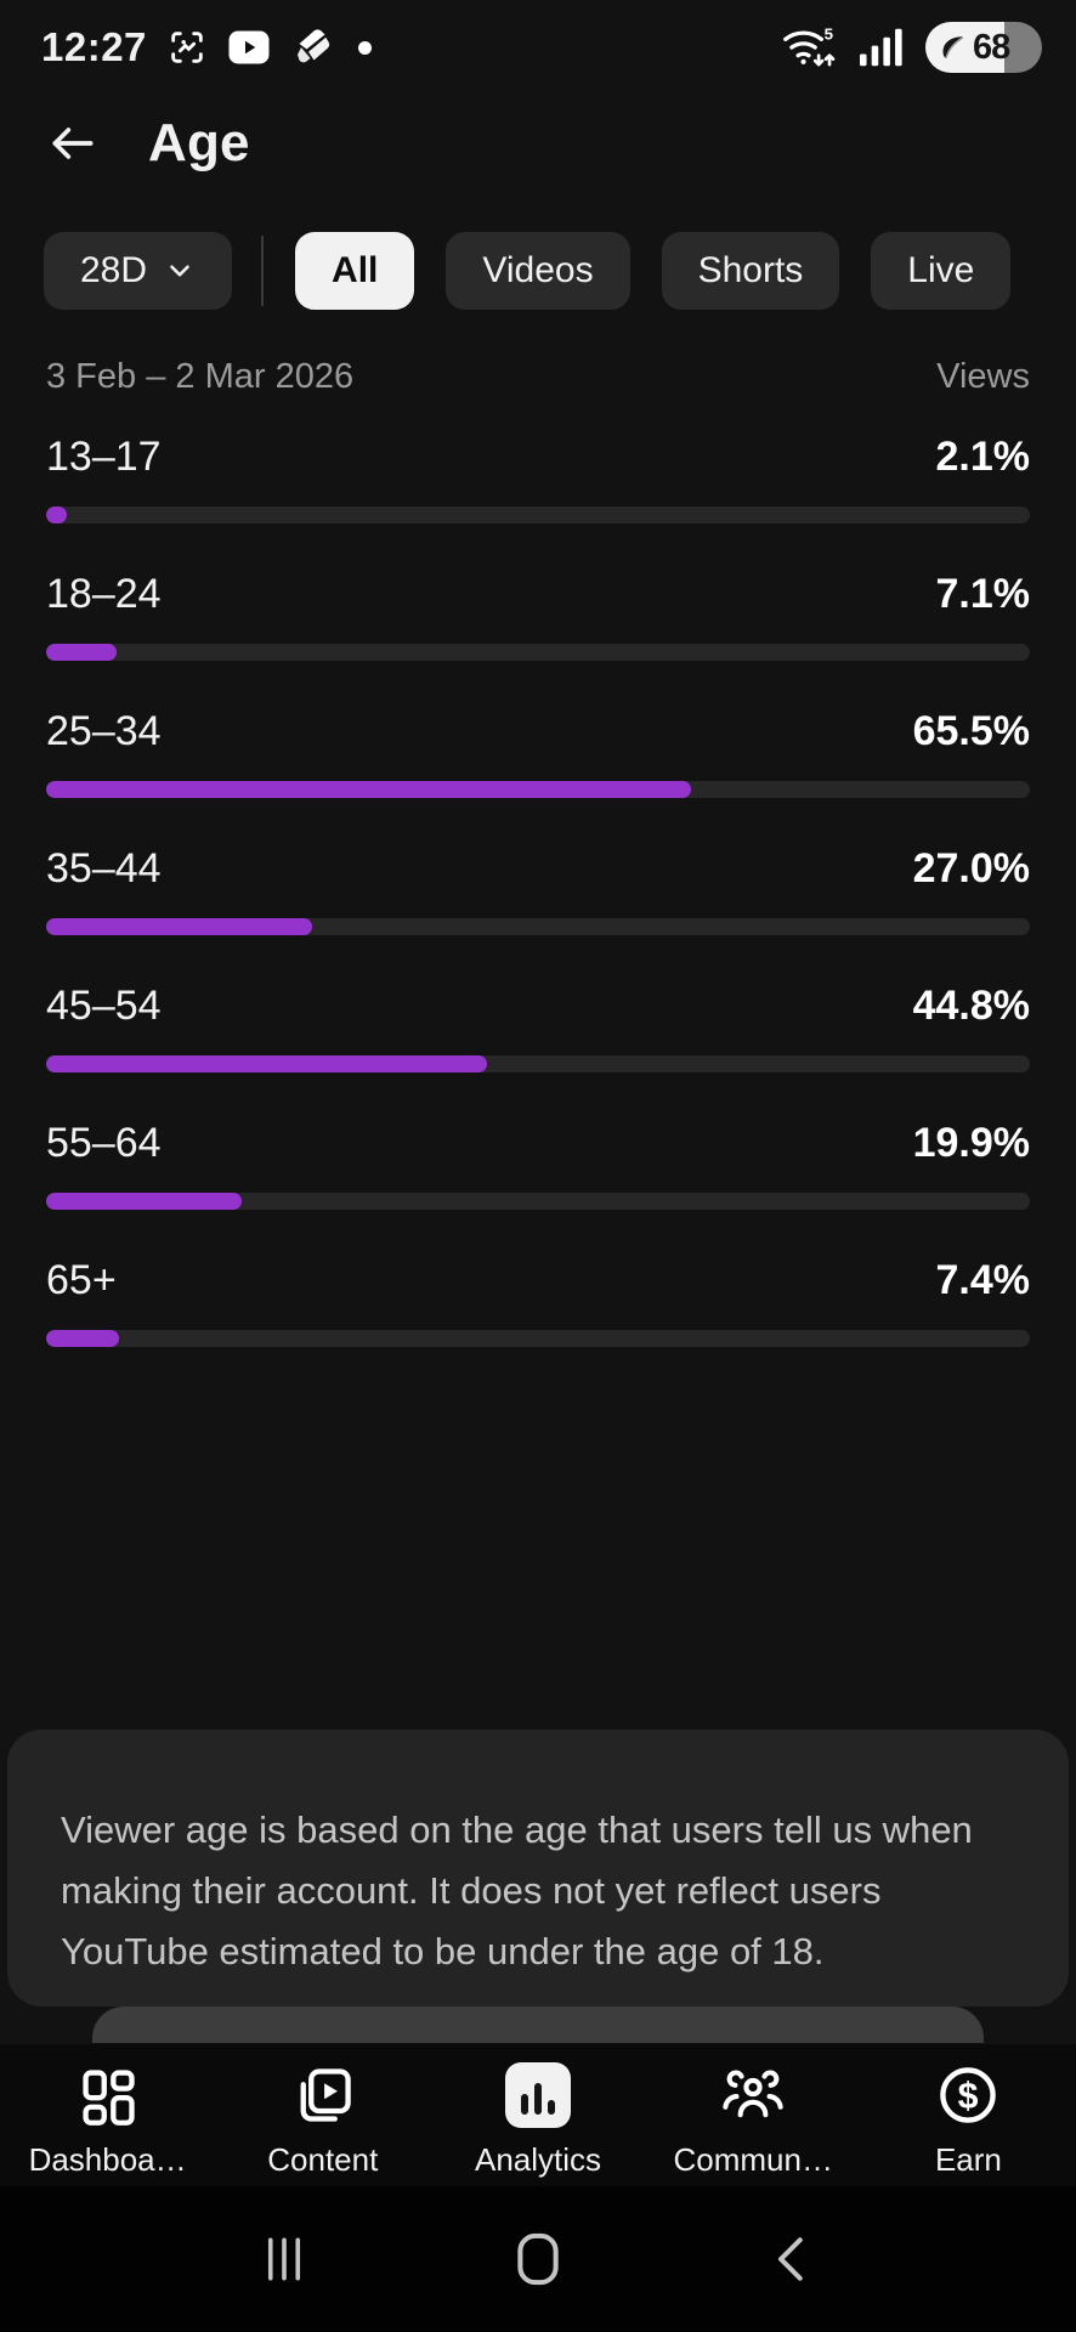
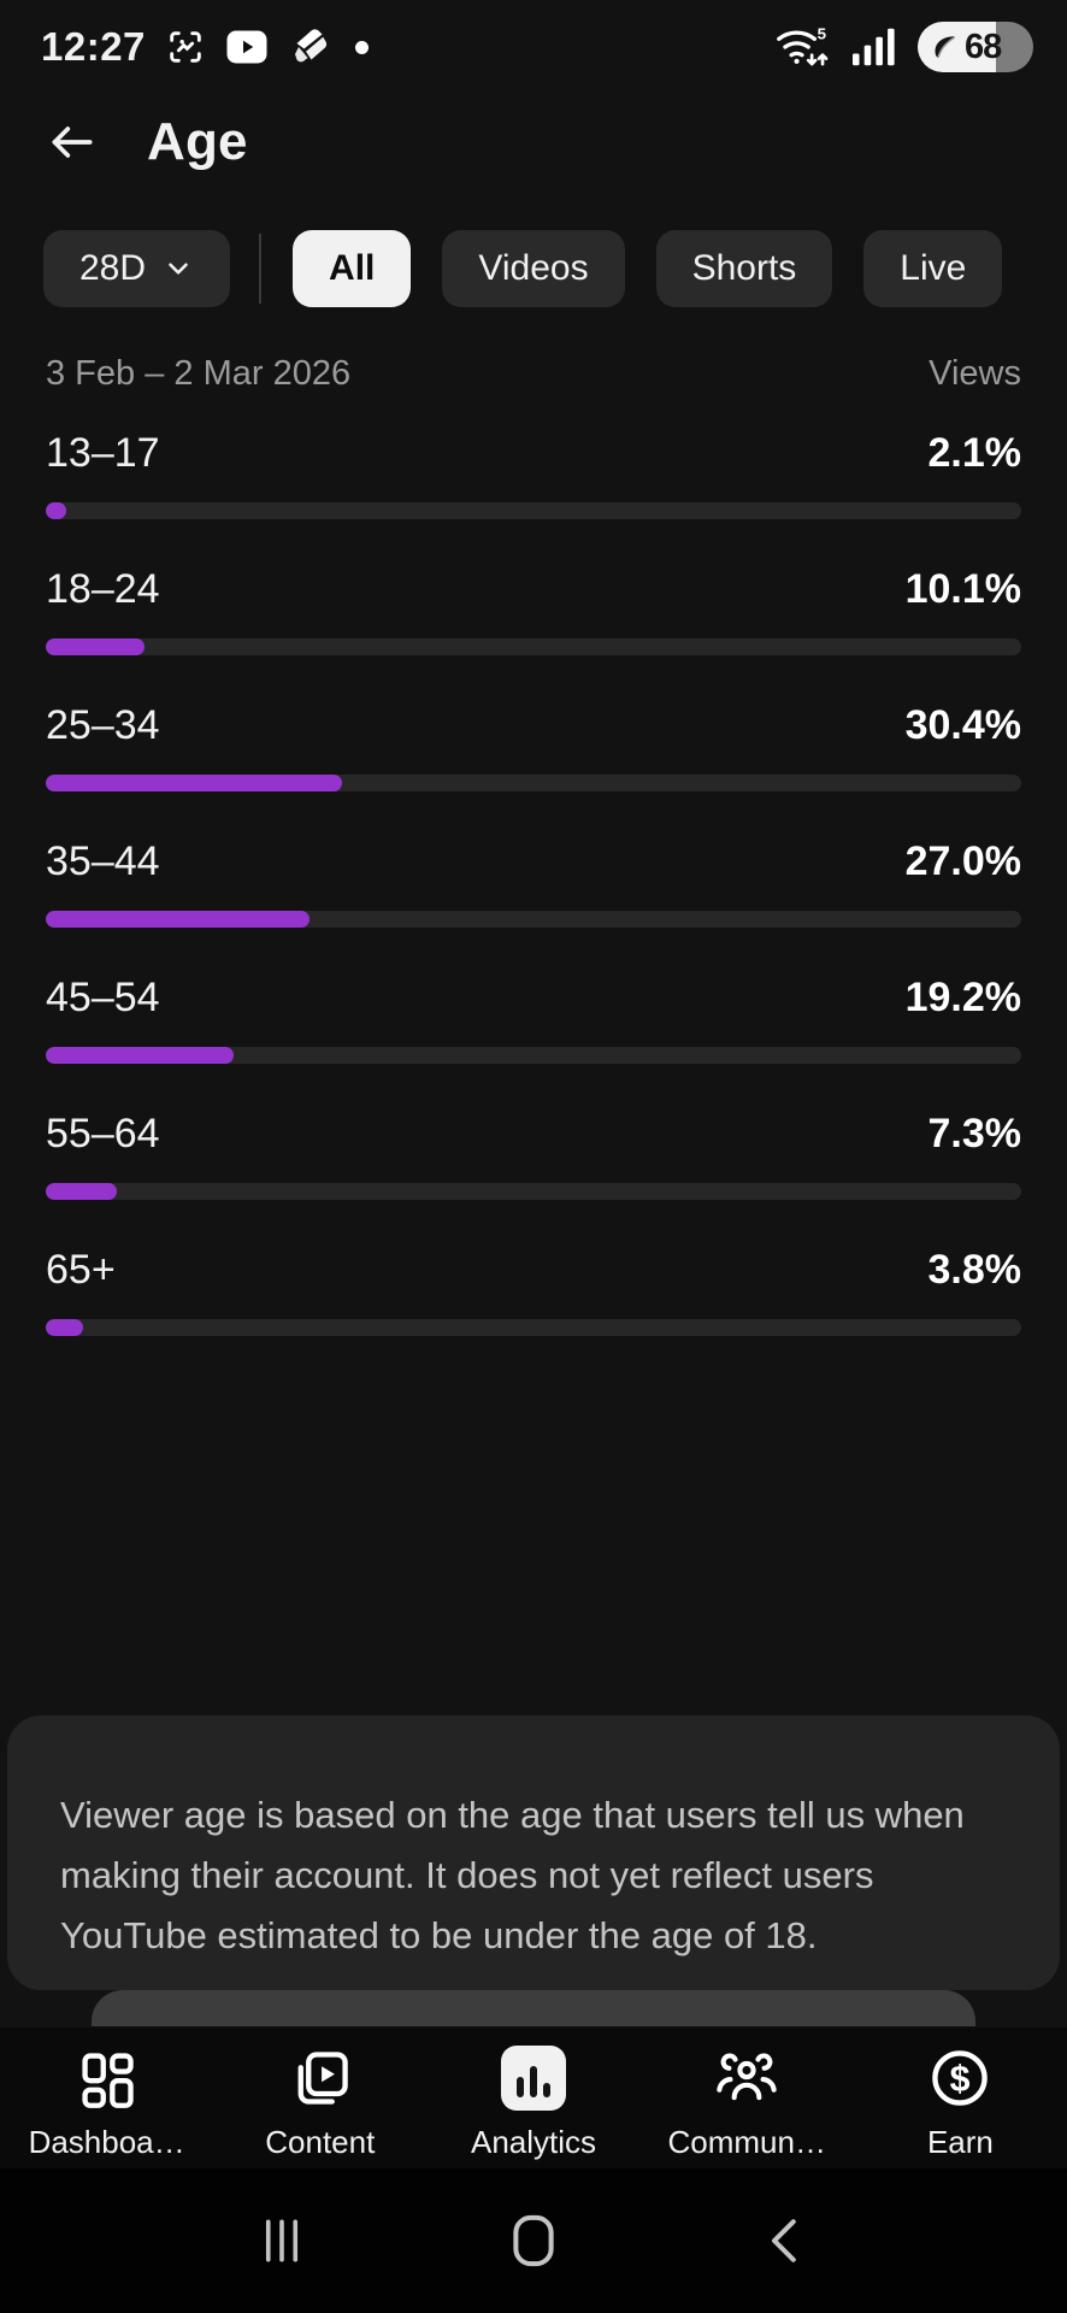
18–24: 7.1% -> 10.1%
25–34: 65.5% -> 30.4%
45–54: 44.8% -> 19.2%
55–64: 19.9% -> 7.3%
65+: 7.4% -> 3.8%
